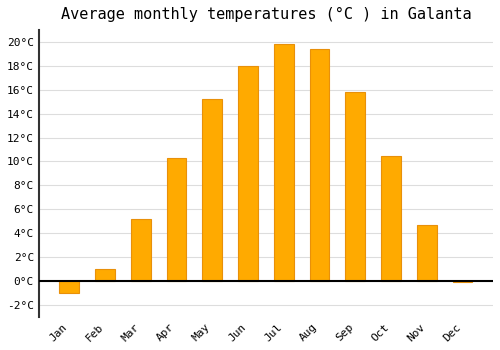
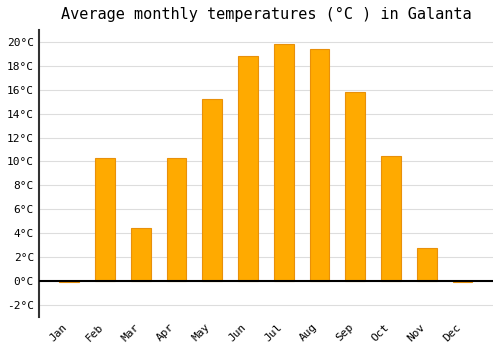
Jan: -1.0°C -> -0.1°C
Feb: 1.0°C -> 10.3°C
Mar: 5.2°C -> 4.4°C
Jun: 18.0°C -> 18.8°C
Nov: 4.7°C -> 2.8°C
